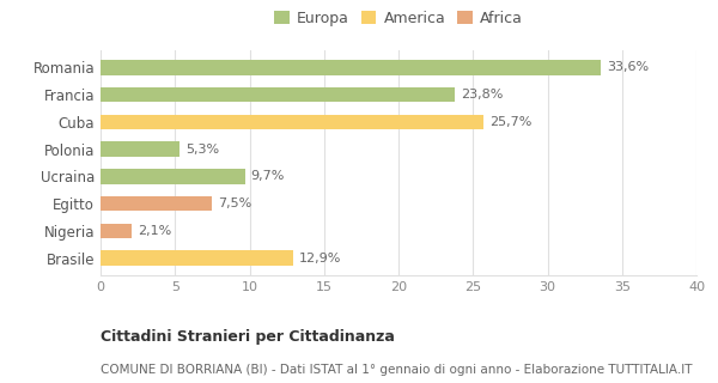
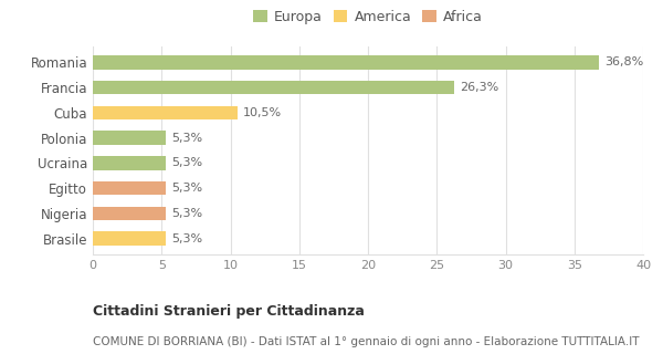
Romania: 33,6% -> 36,8%
Francia: 23,8% -> 26,3%
Cuba: 25,7% -> 10,5%
Ucraina: 9,7% -> 5,3%
Egitto: 7,5% -> 5,3%
Nigeria: 2,1% -> 5,3%
Brasile: 12,9% -> 5,3%
